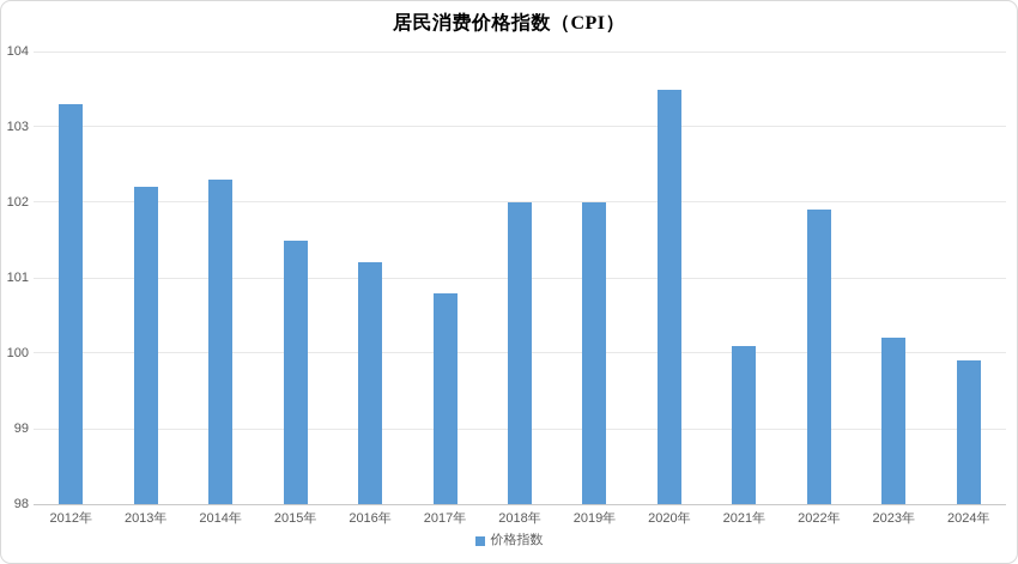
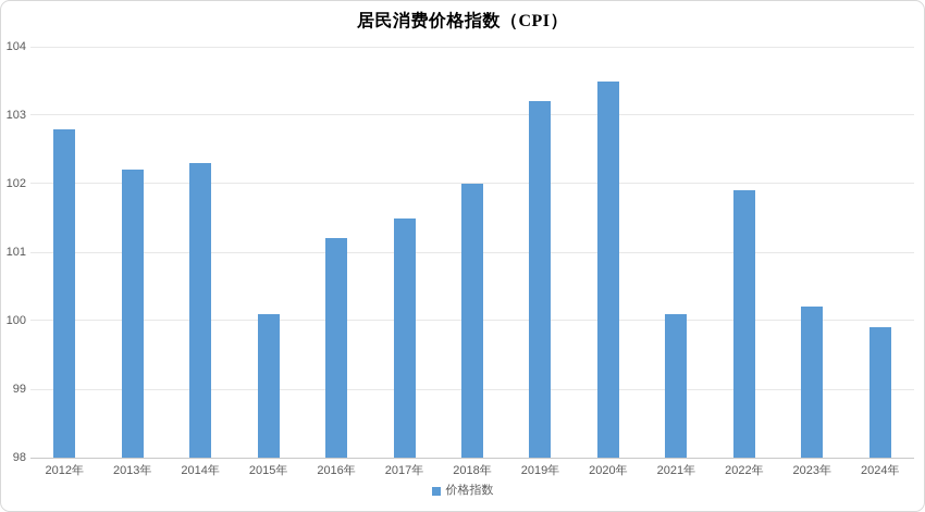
2012年: 103.3 -> 102.8
2015年: 101.5 -> 100.1
2017年: 100.8 -> 101.5
2019年: 102.0 -> 103.2
